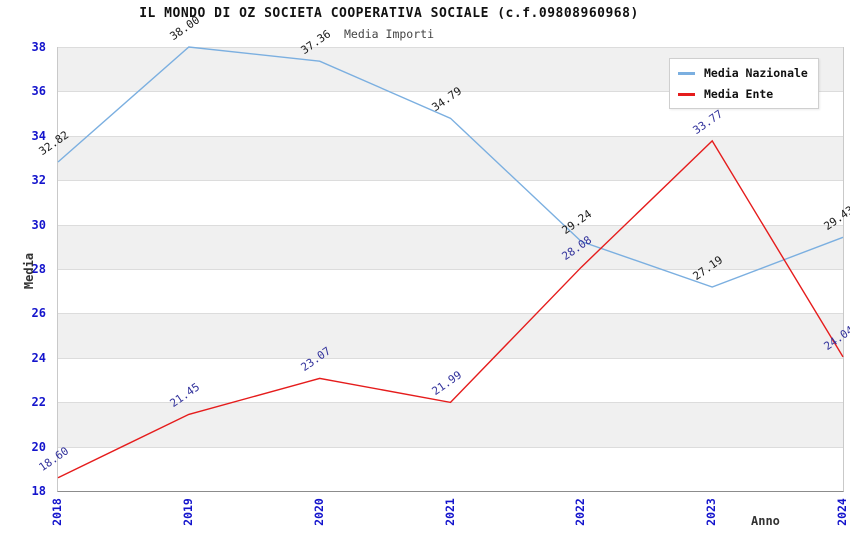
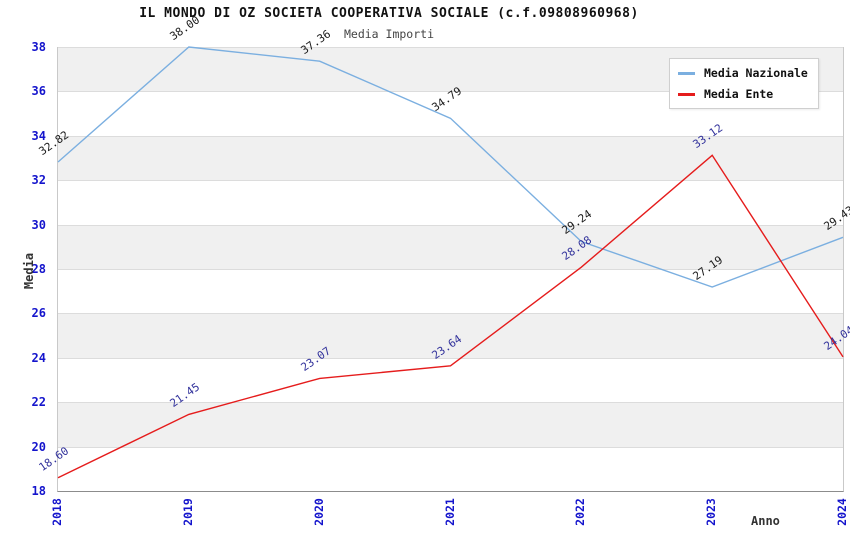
Media Ente/2021: 21.99 -> 23.64
Media Ente/2023: 33.77 -> 33.12
